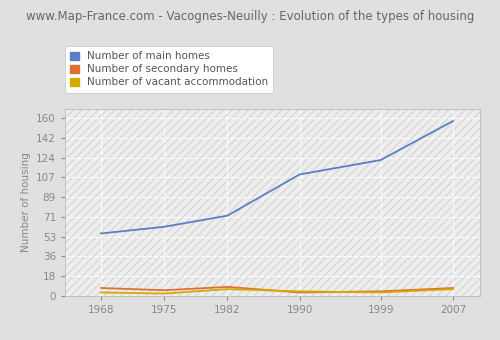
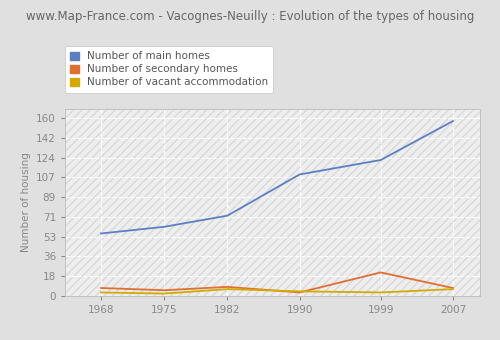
Number of secondary homes/1999: 4 -> 21
